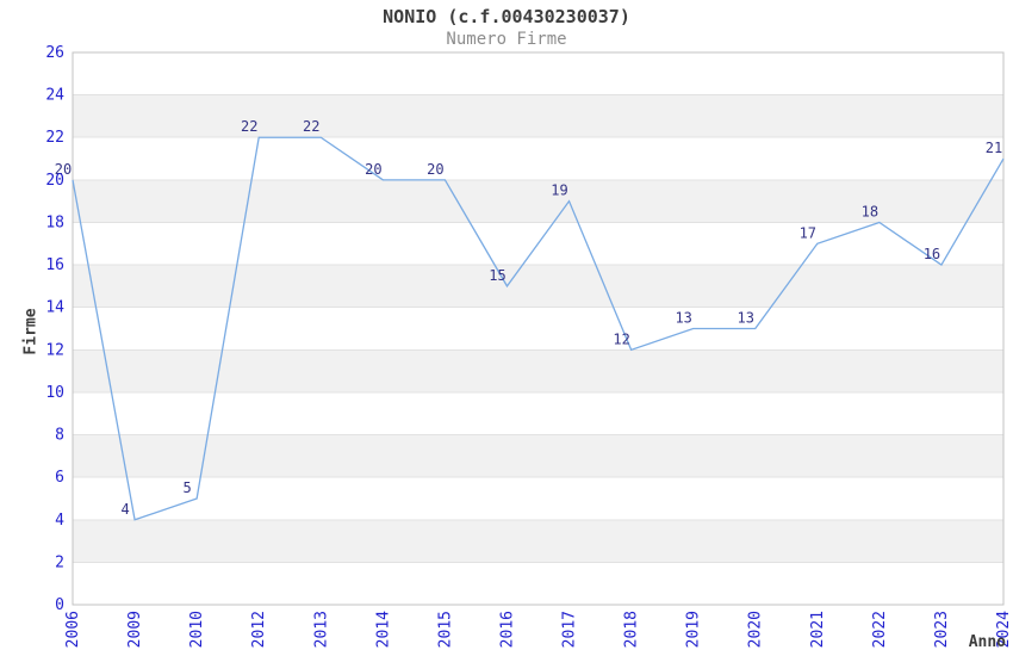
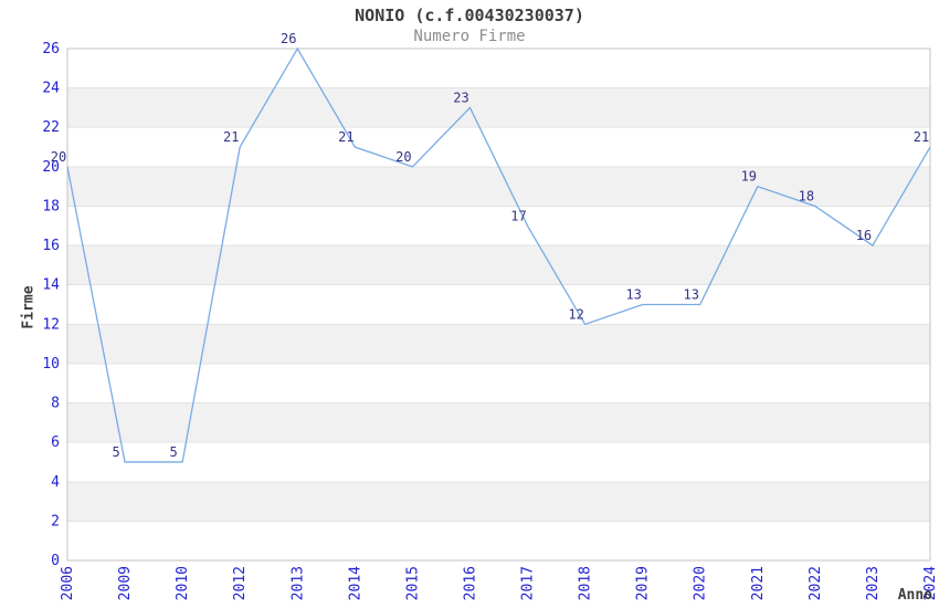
2009: 4 -> 5
2012: 22 -> 21
2013: 22 -> 26
2014: 20 -> 21
2016: 15 -> 23
2017: 19 -> 17
2021: 17 -> 19
